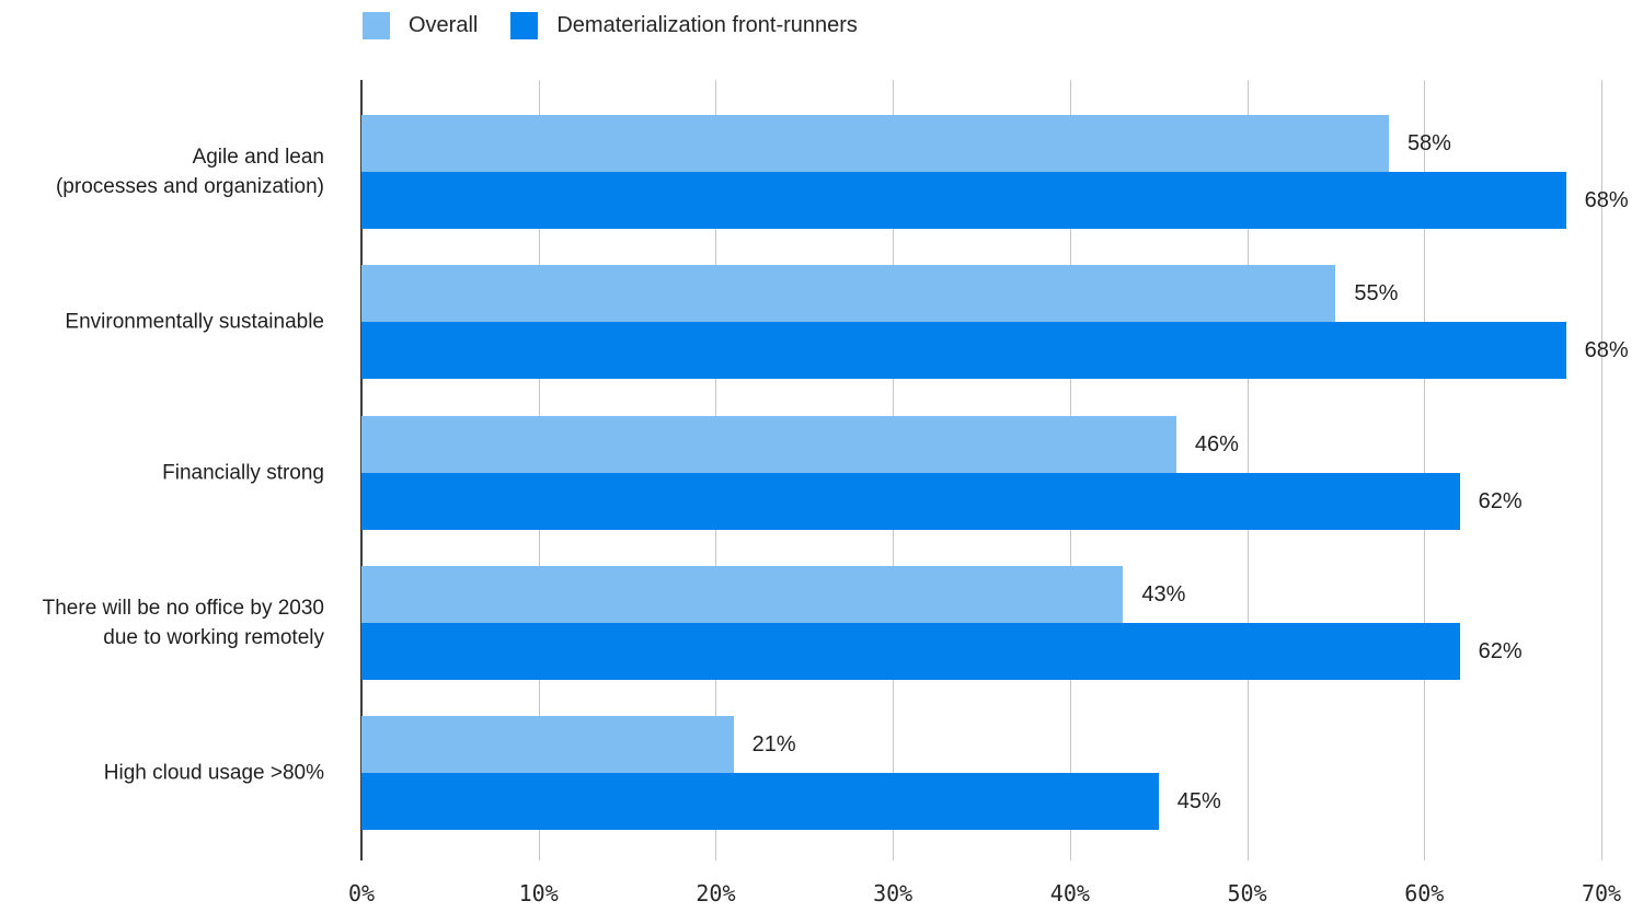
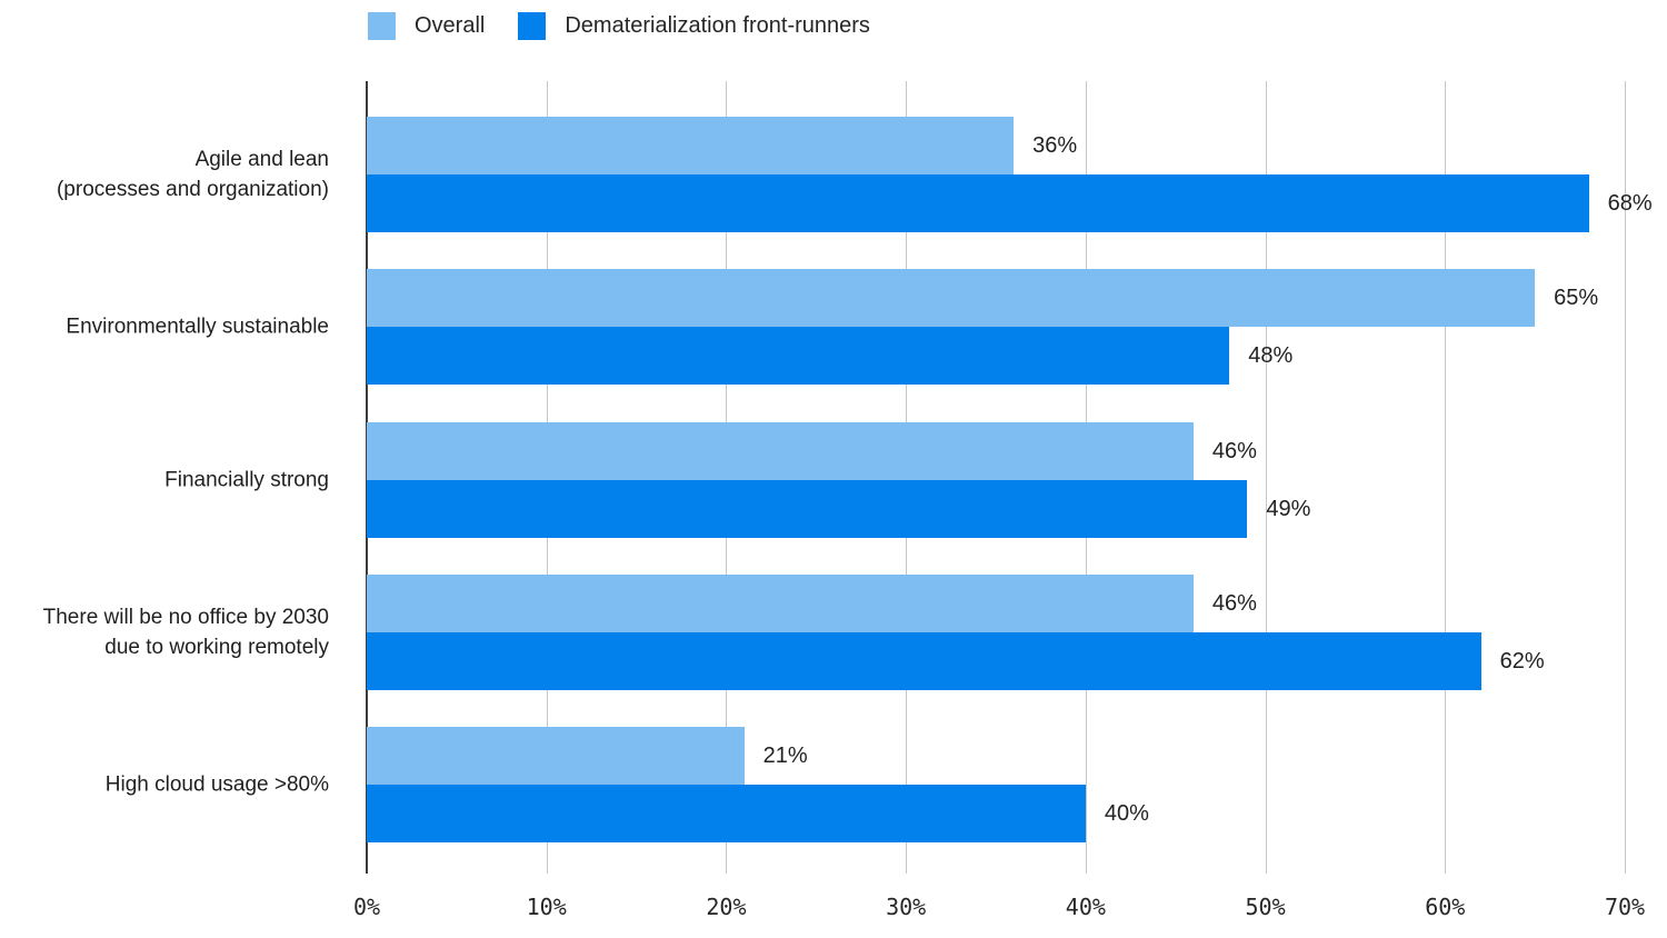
Overall/Agile and lean (processes and organization): 58% -> 36%
Overall/Environmentally sustainable: 55% -> 65%
Dematerialization front-runners/Environmentally sustainable: 68% -> 48%
Dematerialization front-runners/Financially strong: 62% -> 49%
Overall/There will be no office by 2030 due to working remotely: 43% -> 46%
Dematerialization front-runners/High cloud usage >80%: 45% -> 40%
